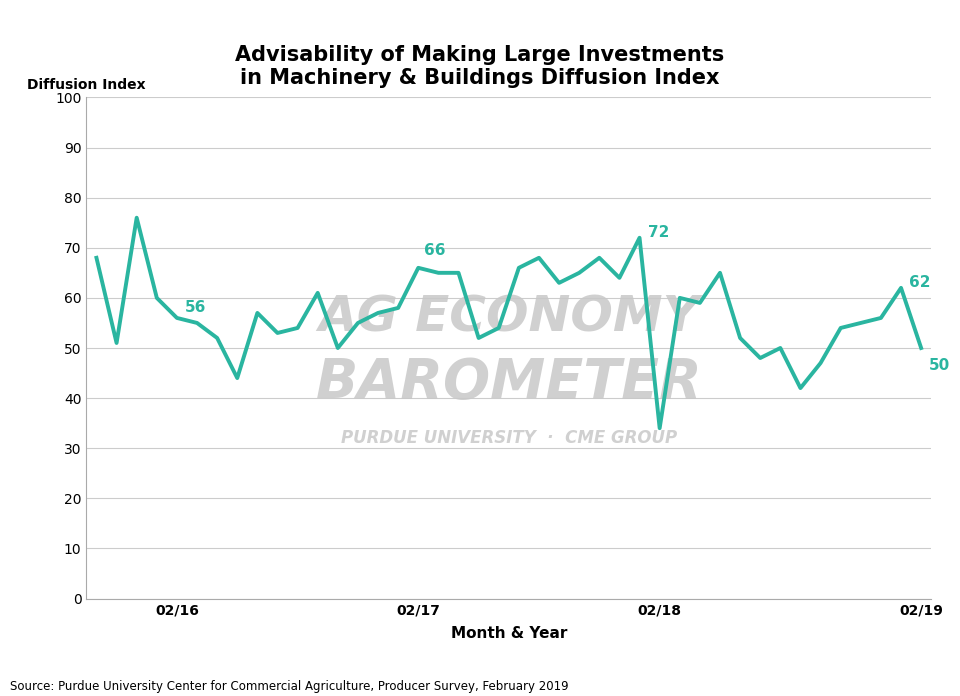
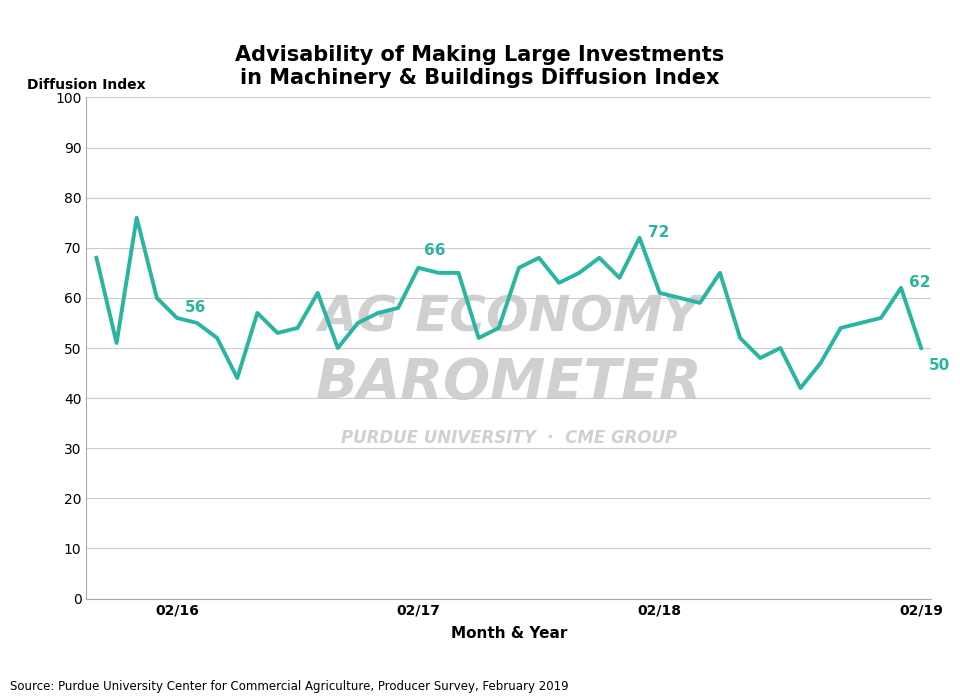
02/18: 34 -> 61
